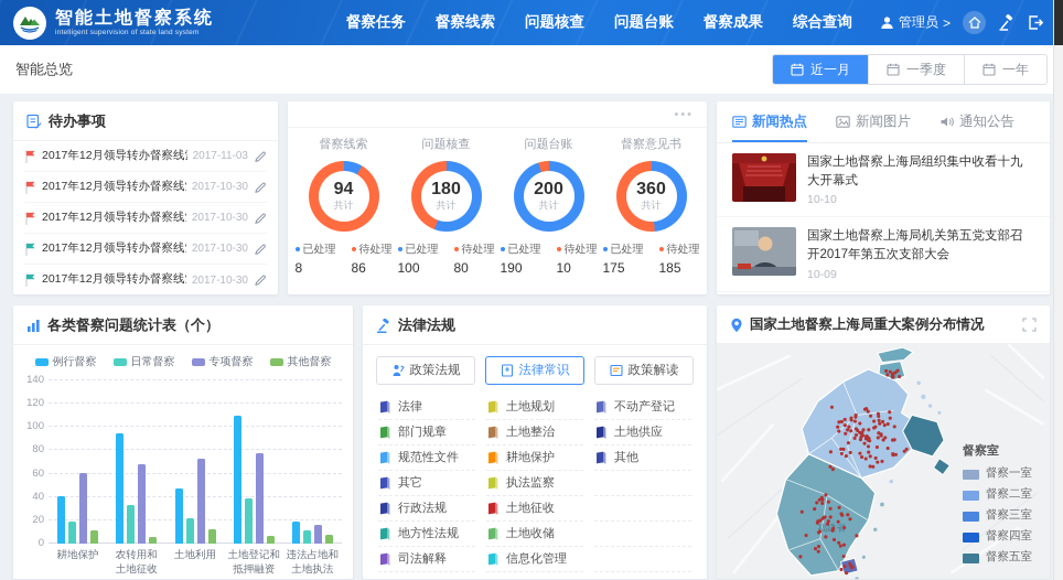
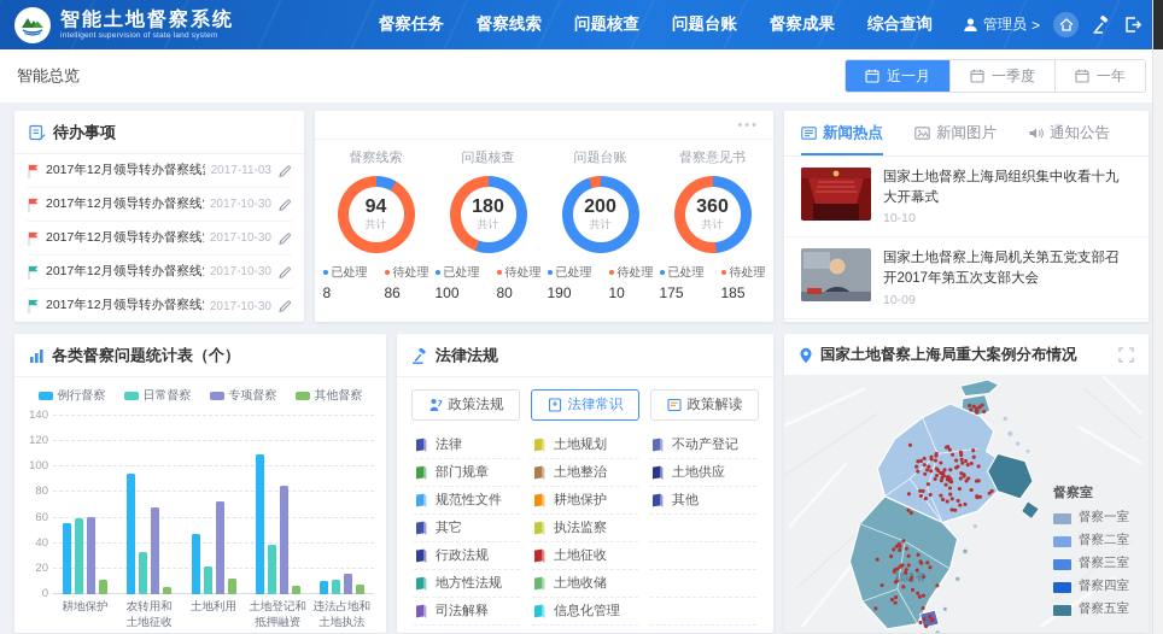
例行督察/耕地保护: 41 -> 56
日常督察/耕地保护: 19 -> 60
专项督察/土地登记和 抵押融资: 78 -> 85
例行督察/违法占地和 土地执法: 19 -> 10
